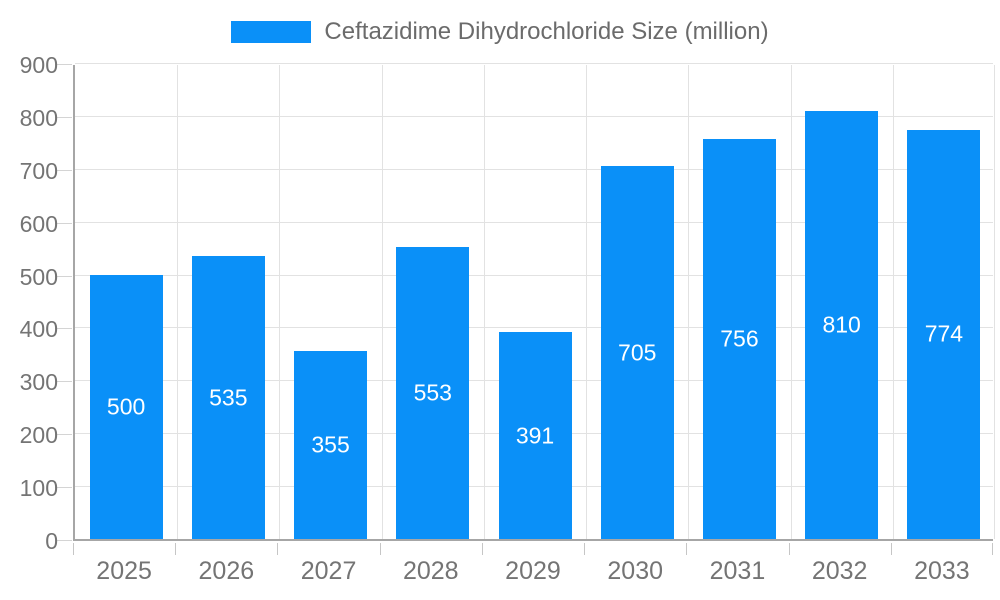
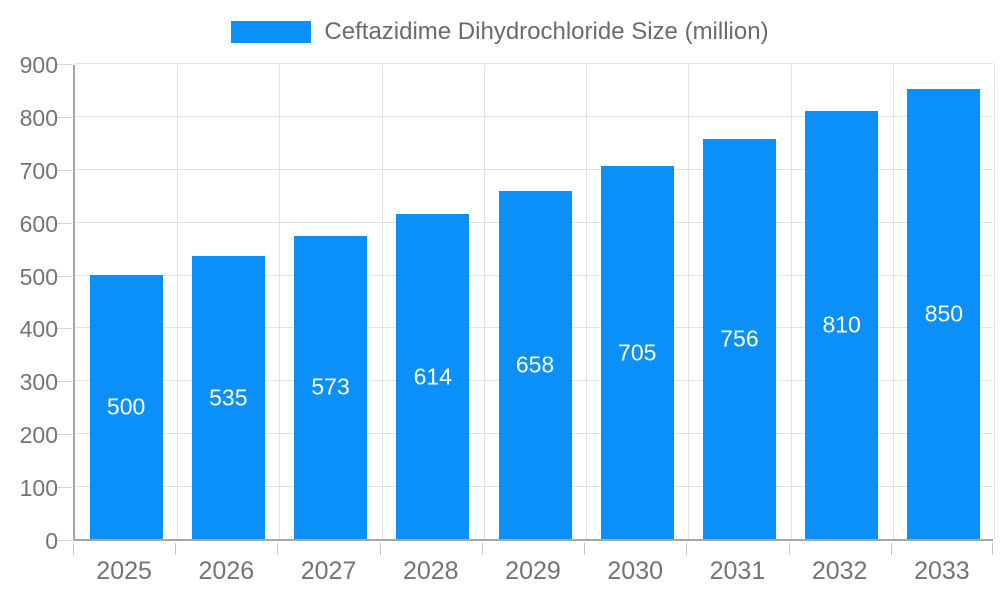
2027: 355 -> 573
2028: 553 -> 614
2029: 391 -> 658
2033: 774 -> 850
